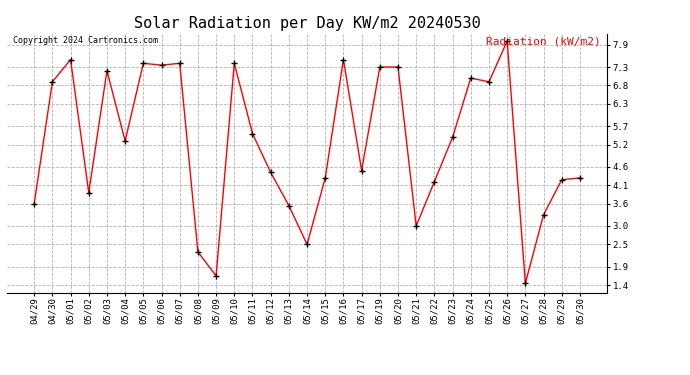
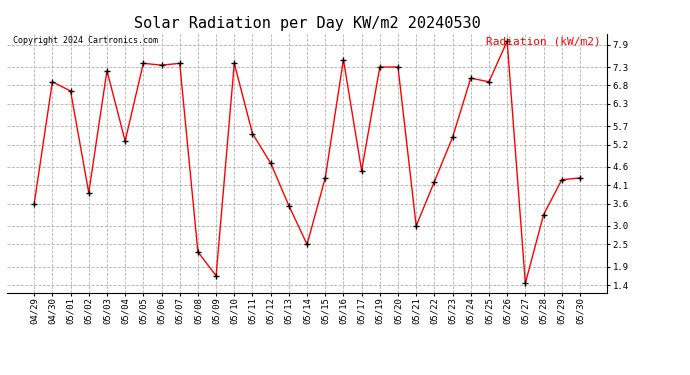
05/01: 7.50 -> 6.65
05/12: 4.45 -> 4.70
